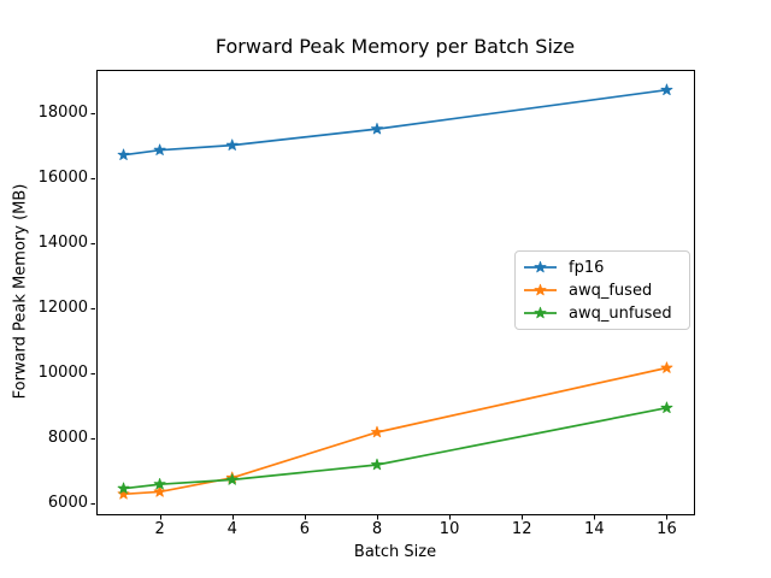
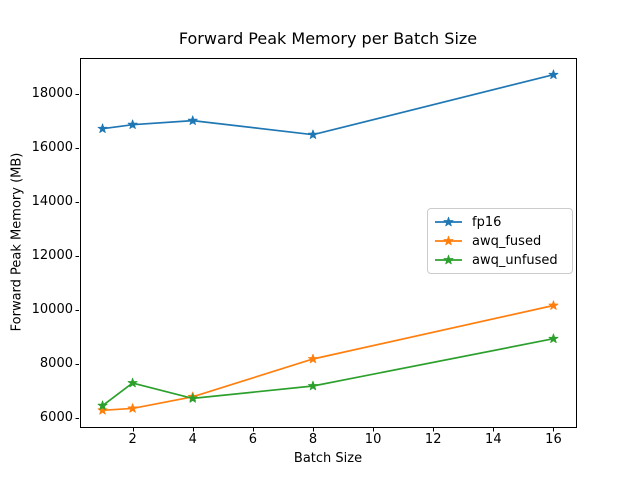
awq_unfused/2: 6600 -> 7300
fp16/8: 17500 -> 16500
